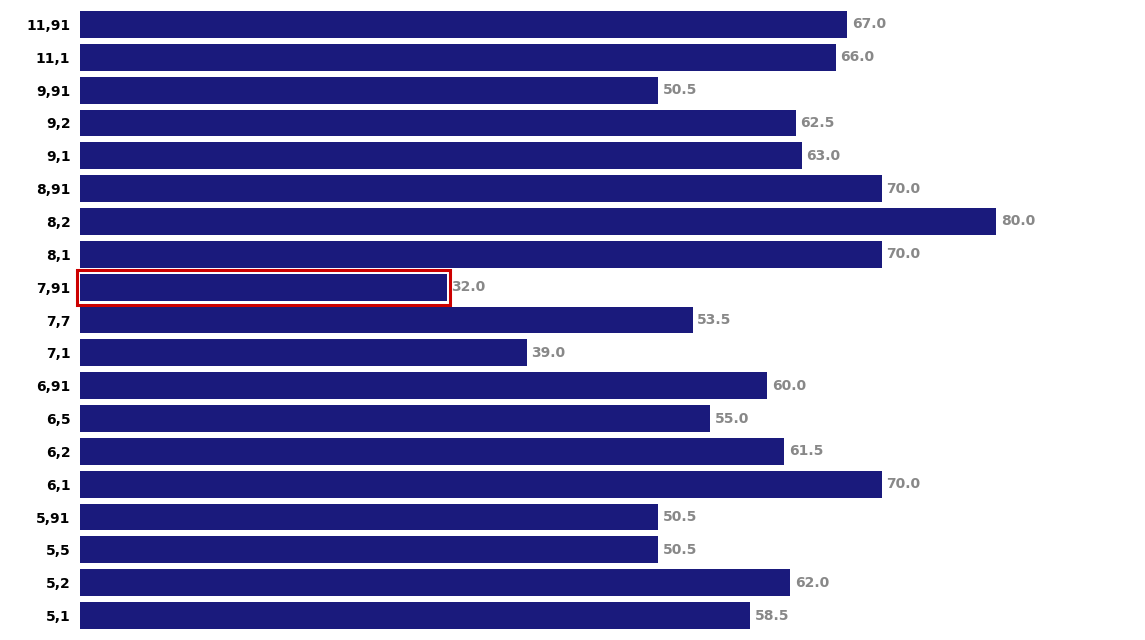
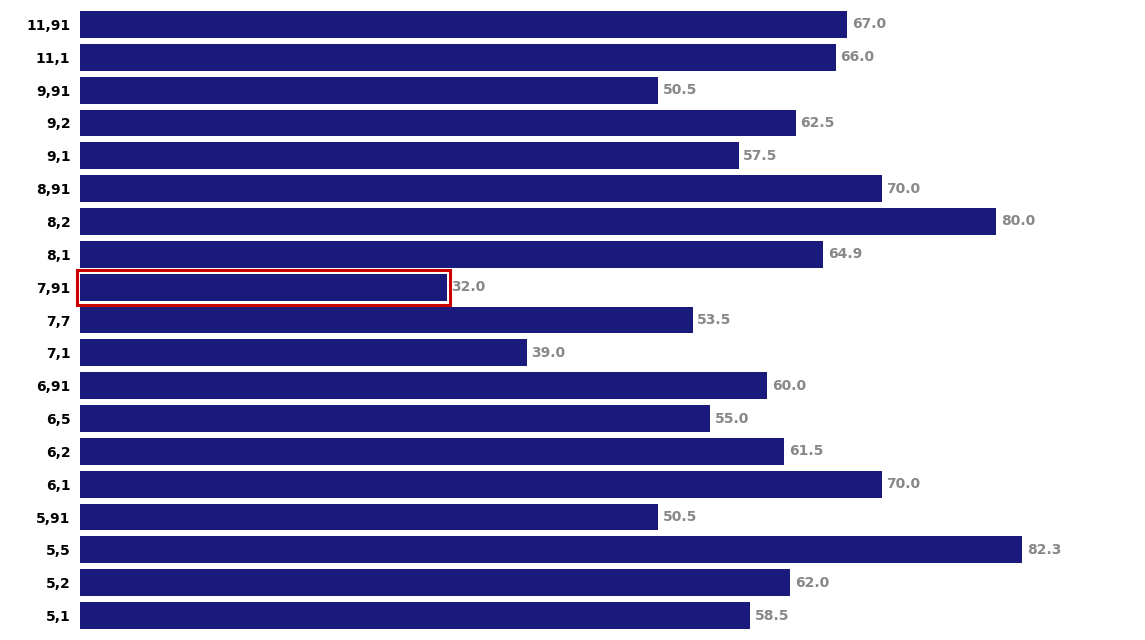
9,1: 63.0 -> 57.5
8,1: 70.0 -> 64.9
5,5: 50.5 -> 82.3
